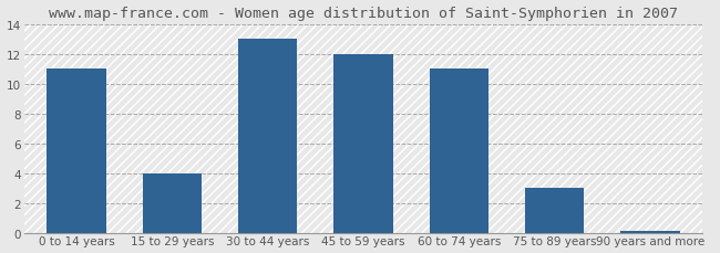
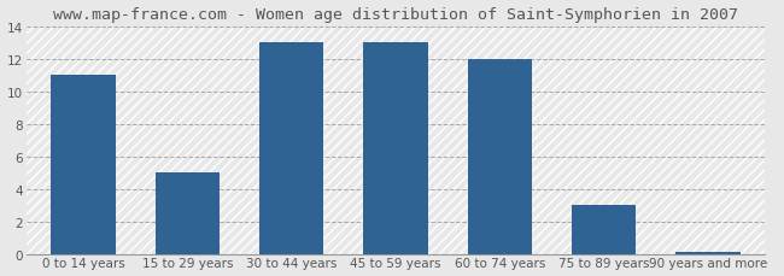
15 to 29 years: 4.0 -> 5.0
45 to 59 years: 12.0 -> 13.0
60 to 74 years: 11.0 -> 12.0
